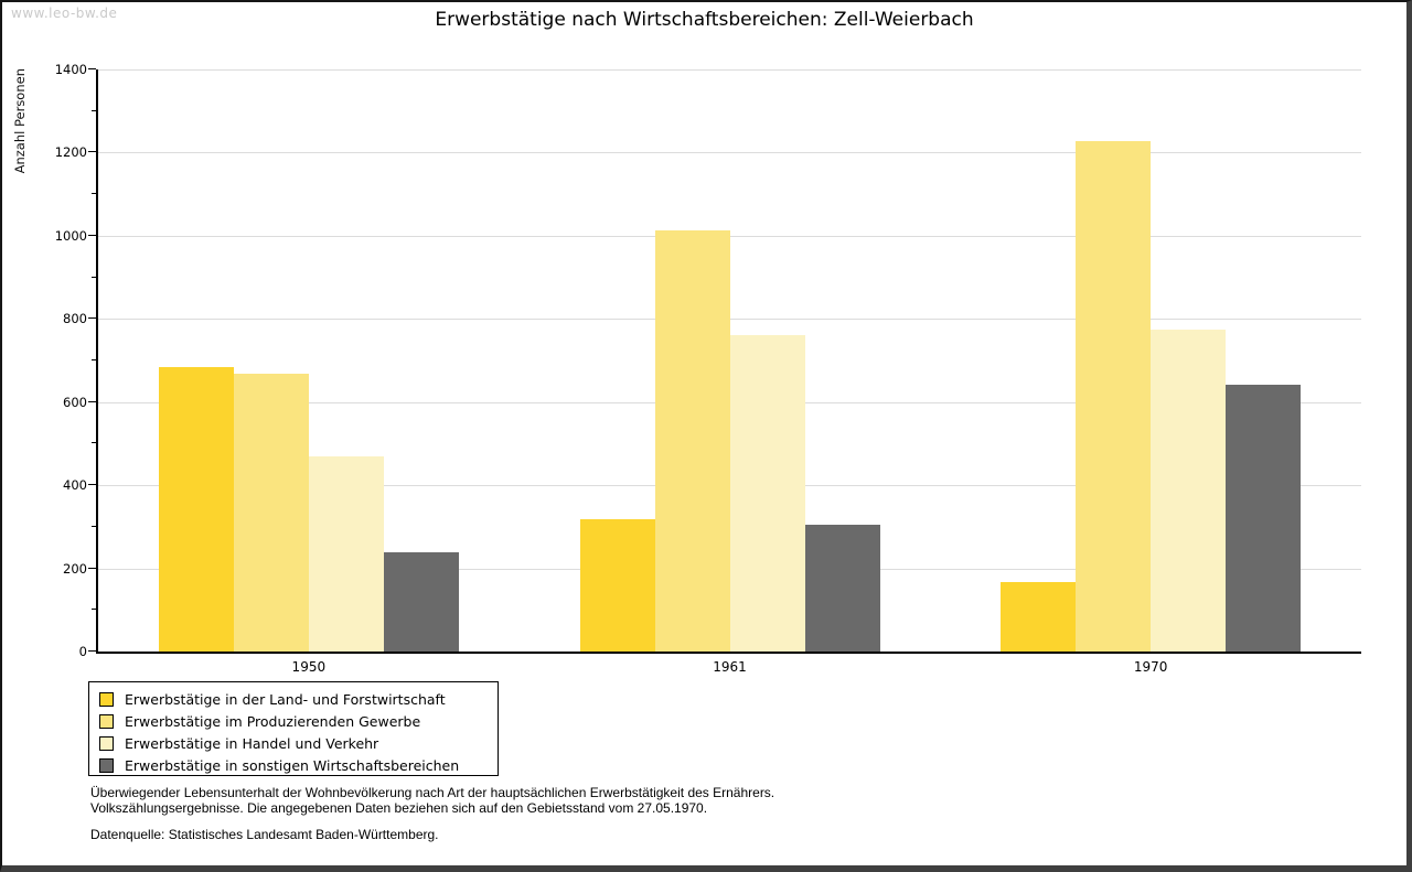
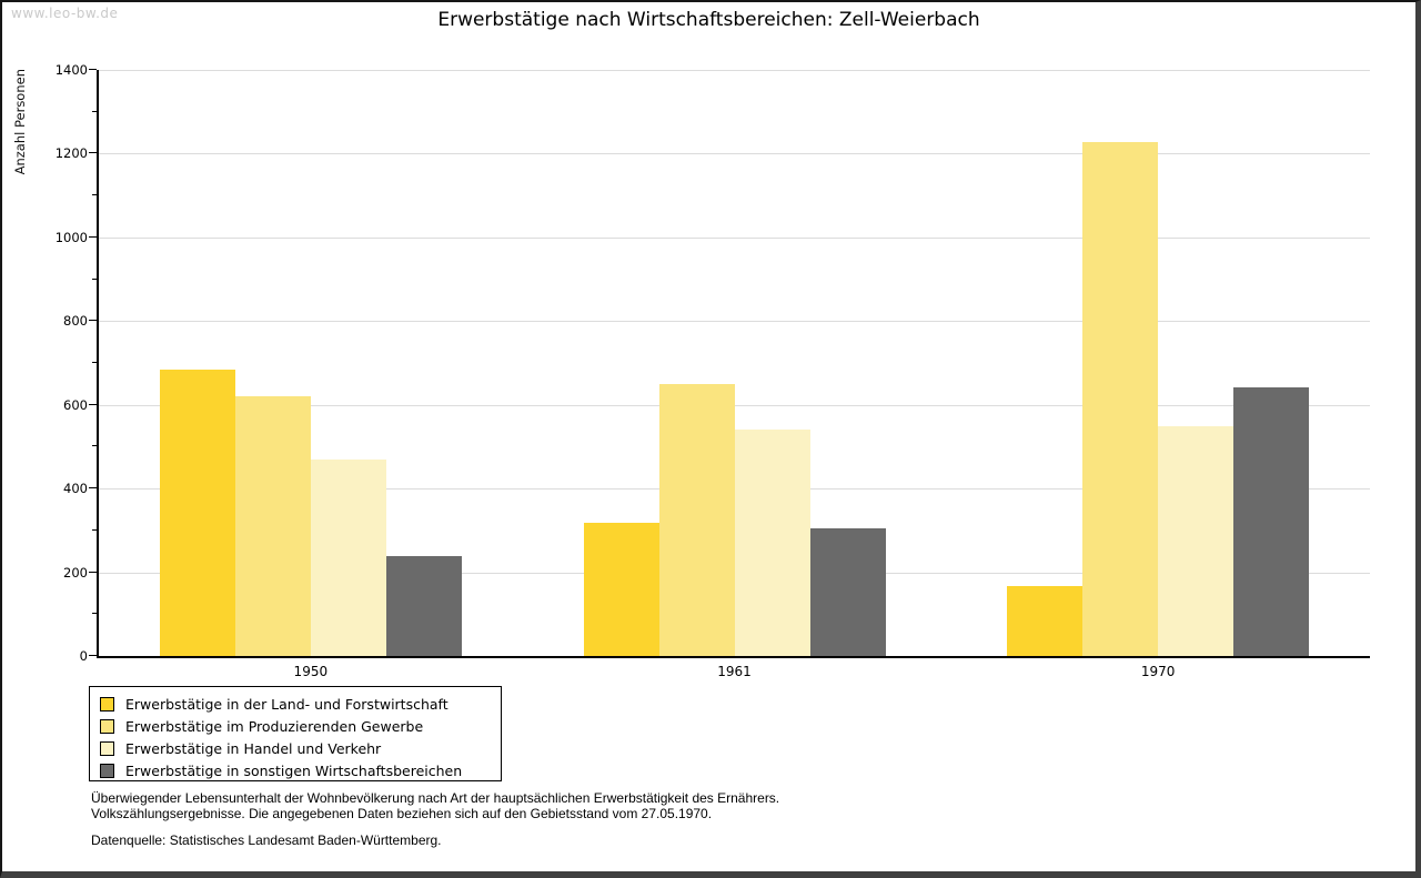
Erwerbstätige im Produzierenden Gewerbe/1950: 670 -> 620
Erwerbstätige im Produzierenden Gewerbe/1961: 1010 -> 650
Erwerbstätige in Handel und Verkehr/1961: 760 -> 540
Erwerbstätige in Handel und Verkehr/1970: 770 -> 550
